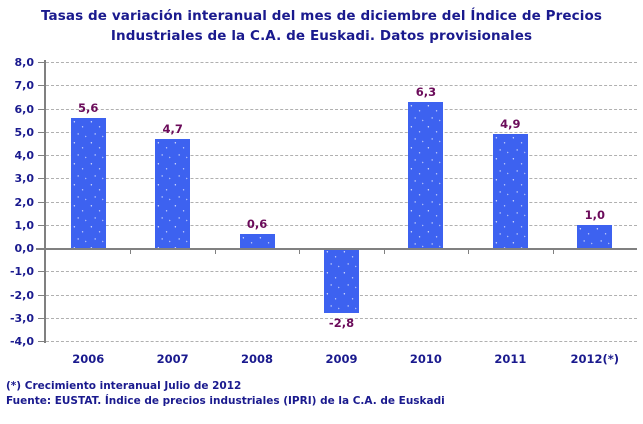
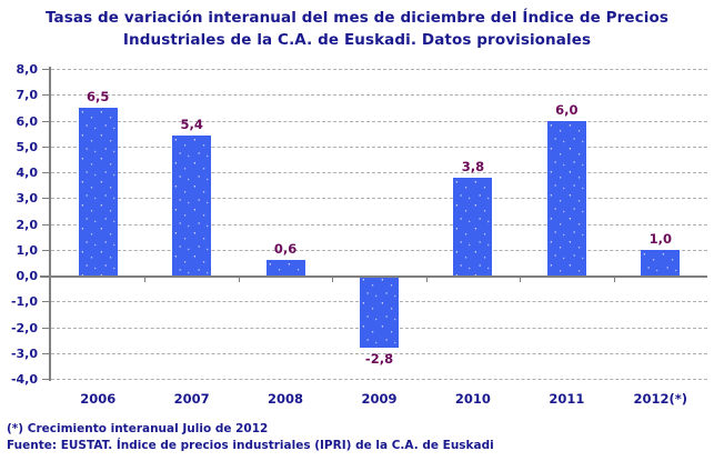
2006: 5,6 -> 6,5
2007: 4,7 -> 5,4
2010: 6,3 -> 3,8
2011: 4,9 -> 6,0
